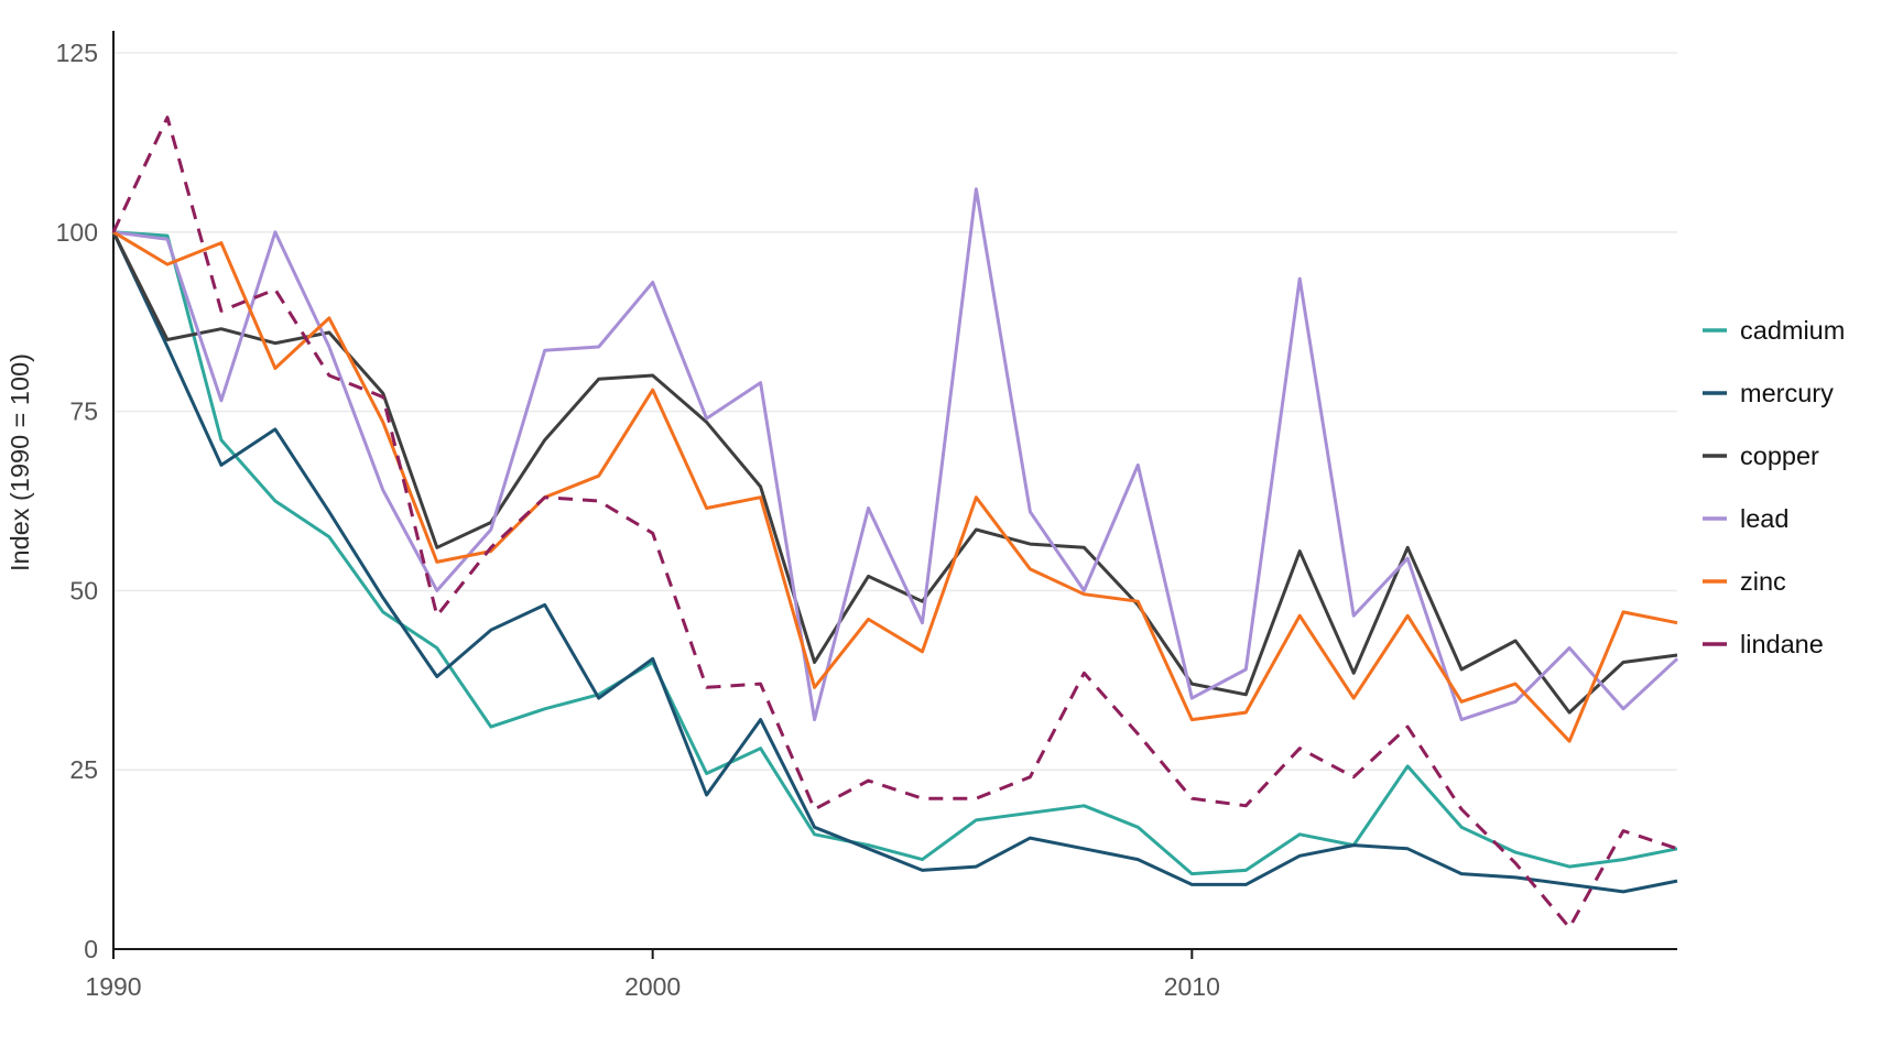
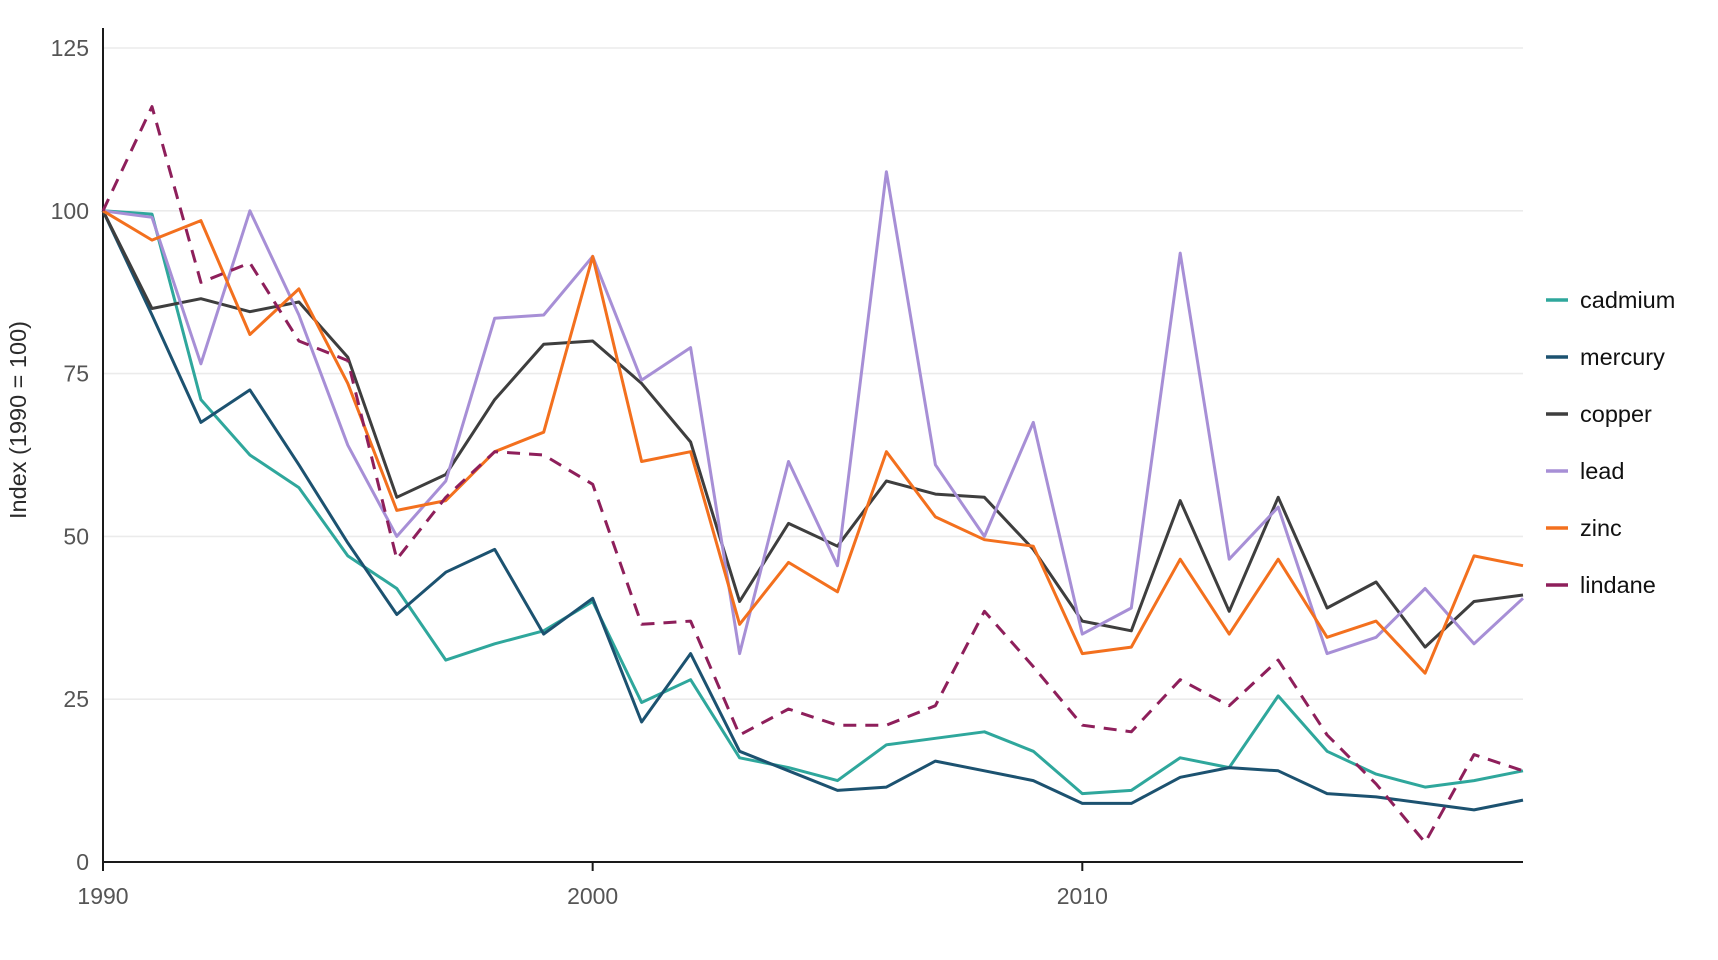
zinc/2000: 78 -> 93
